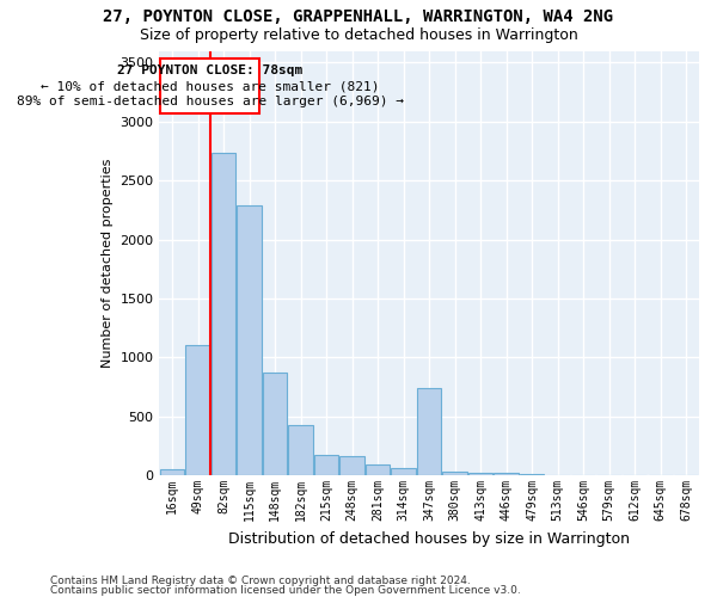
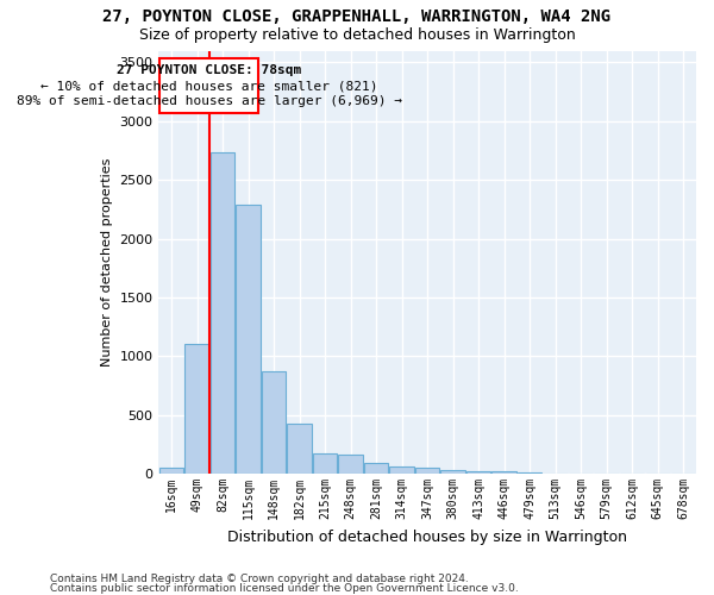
347sqm: 740 -> 60
